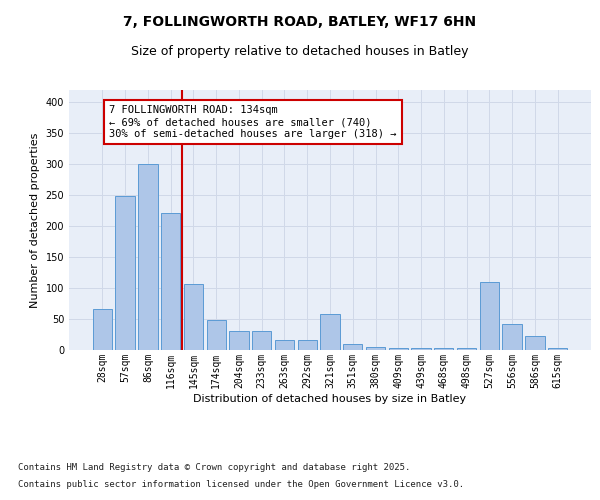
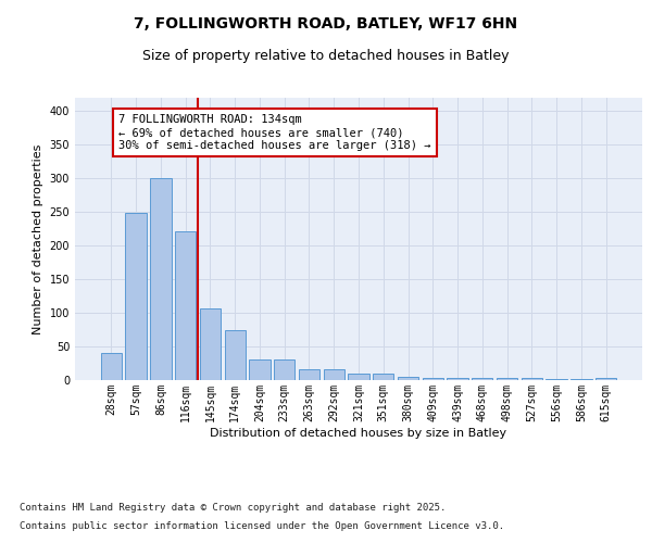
28sqm: 66 -> 40
174sqm: 48 -> 75
321sqm: 58 -> 10
527sqm: 110 -> 4
556sqm: 42 -> 2
586sqm: 22 -> 1
